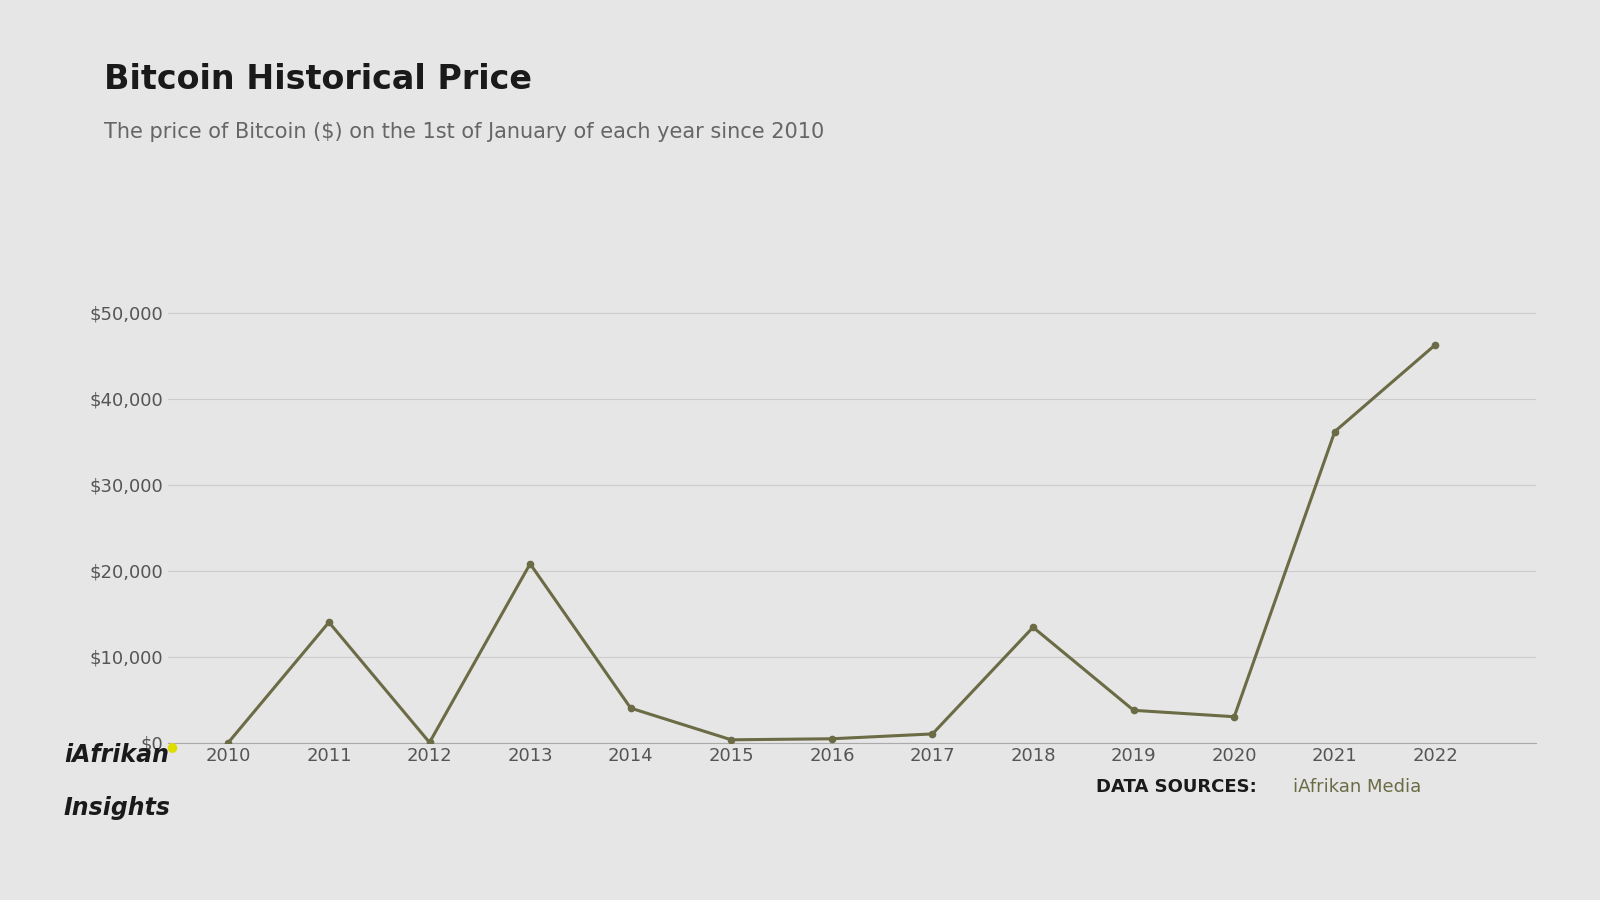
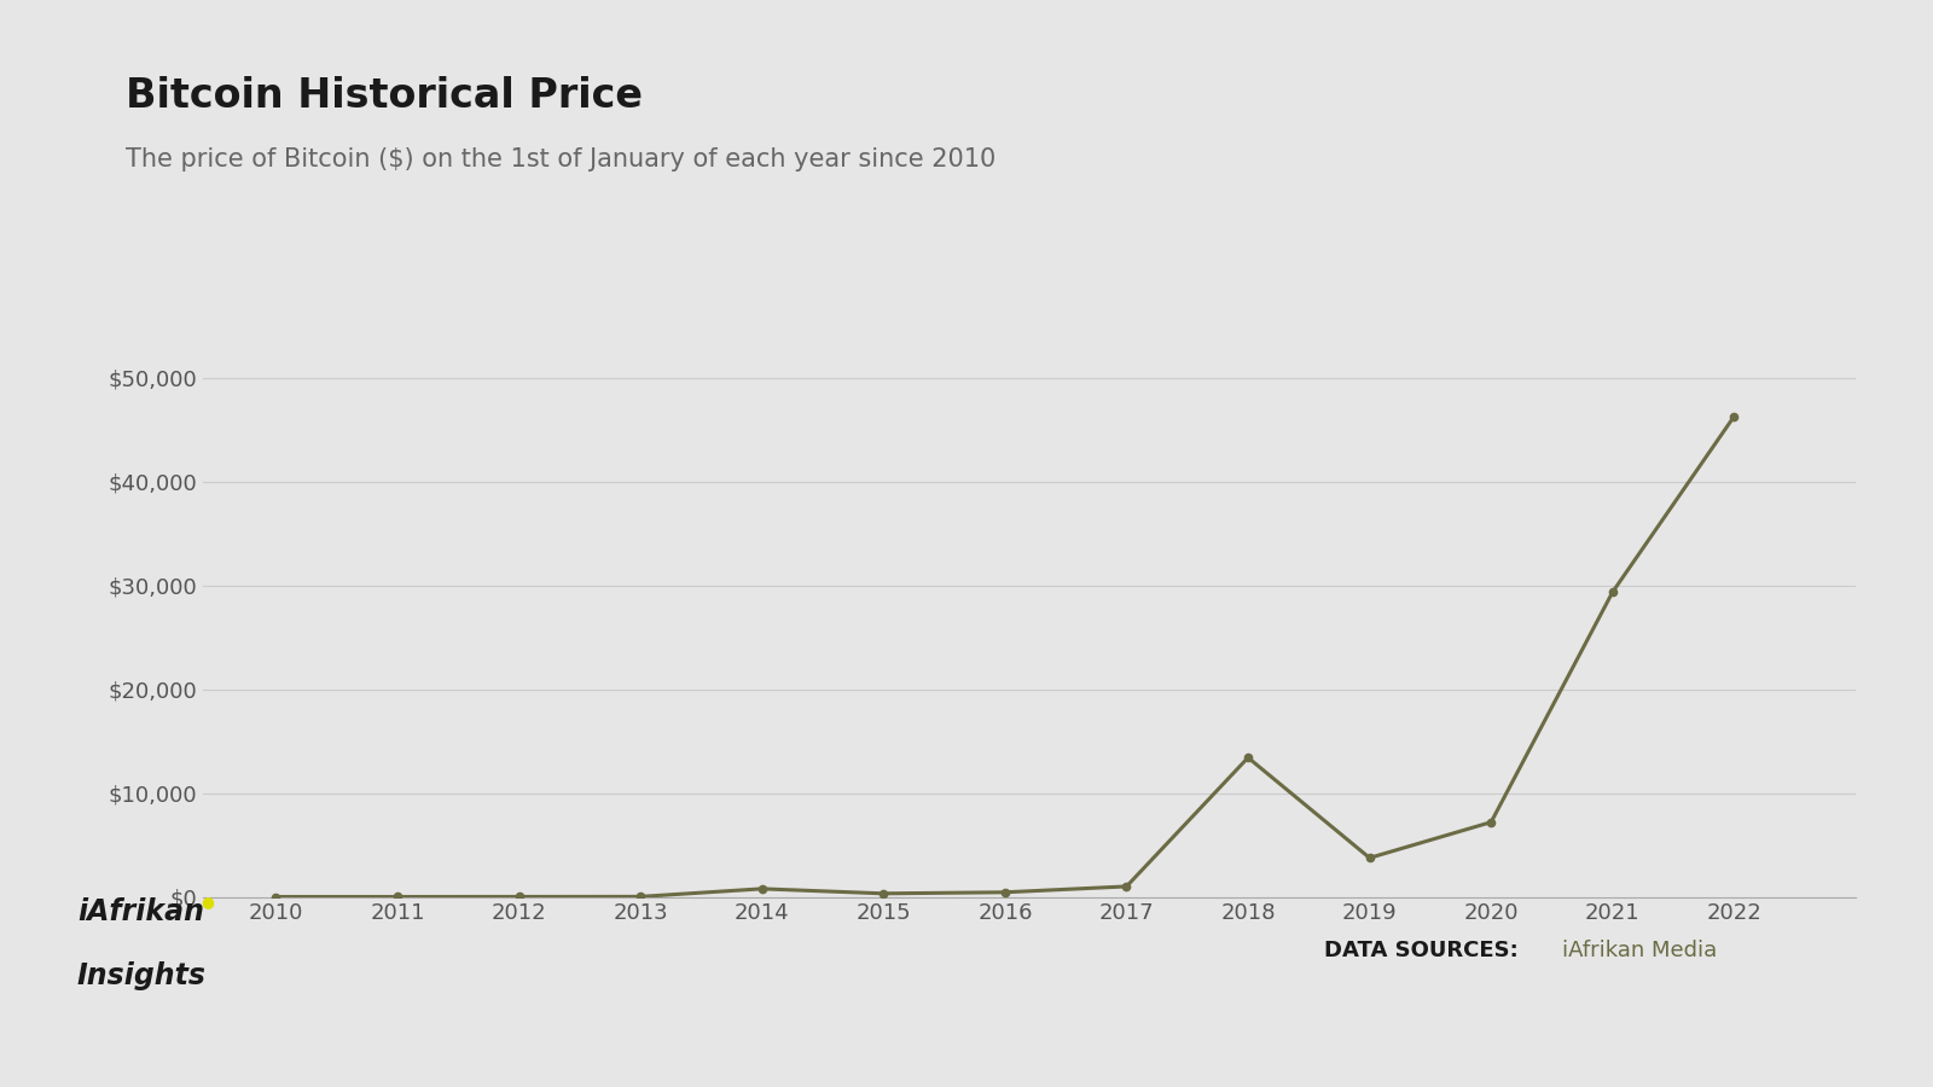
2011: $14,000 -> $0
2013: $20,800 -> $0
2014: $4,000 -> $800
2020: $3,000 -> $7,200
2021: $36,200 -> $29,400
